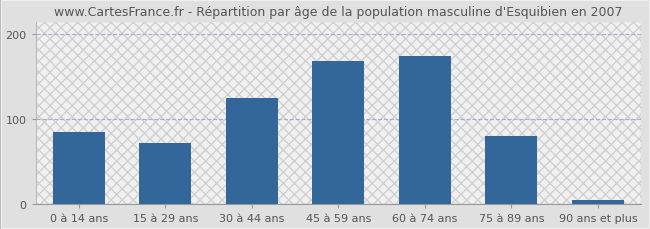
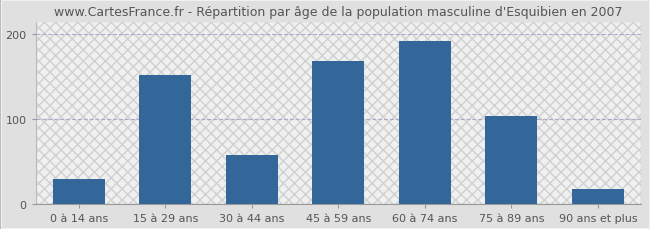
0 à 14 ans: 85 -> 30
15 à 29 ans: 72 -> 152
30 à 44 ans: 125 -> 58
60 à 74 ans: 175 -> 192
75 à 89 ans: 80 -> 104
90 ans et plus: 5 -> 18
